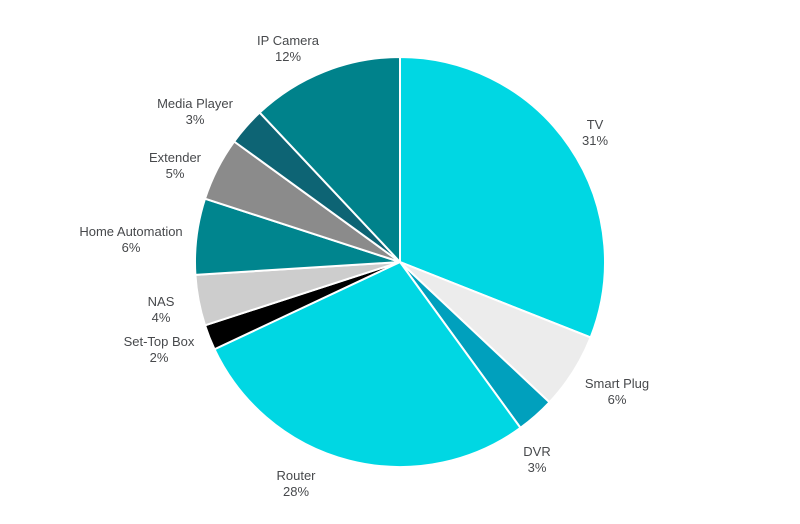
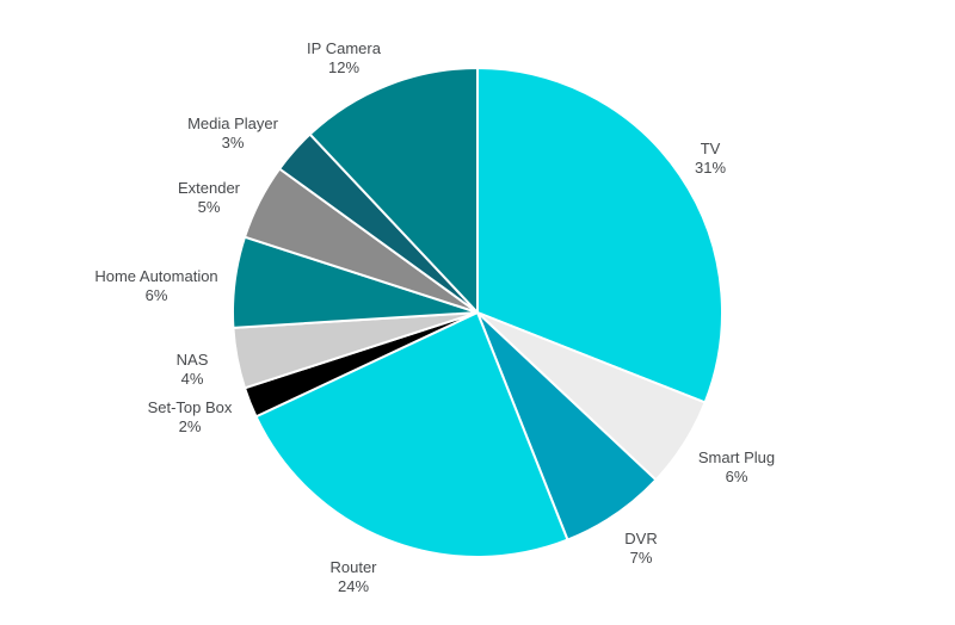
DVR: 3% -> 7%
Router: 28% -> 24%
